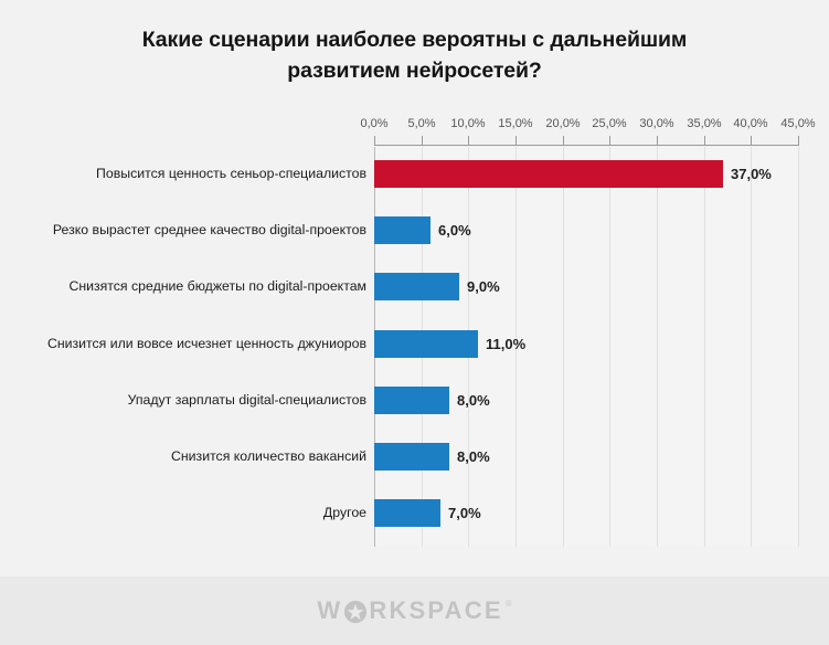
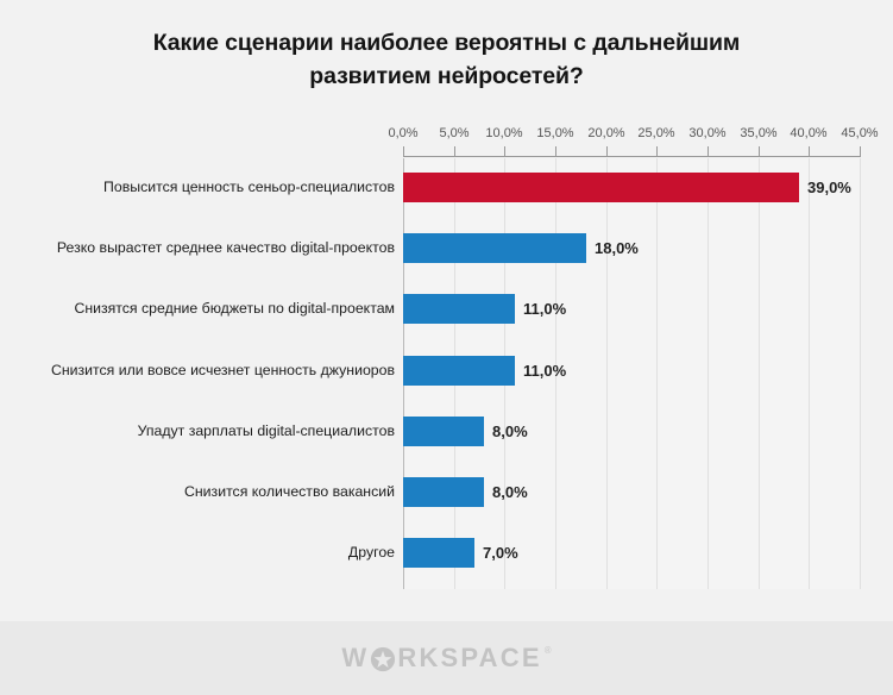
Повысится ценность сеньор-специалистов: 37,0% -> 39,0%
Резко вырастет среднее качество digital-проектов: 6,0% -> 18,0%
Снизятся средние бюджеты по digital-проектам: 9,0% -> 11,0%
